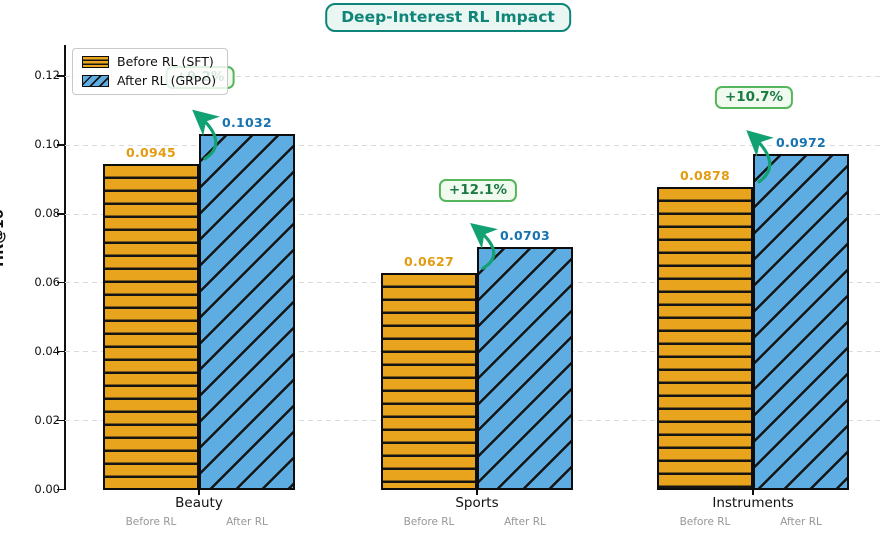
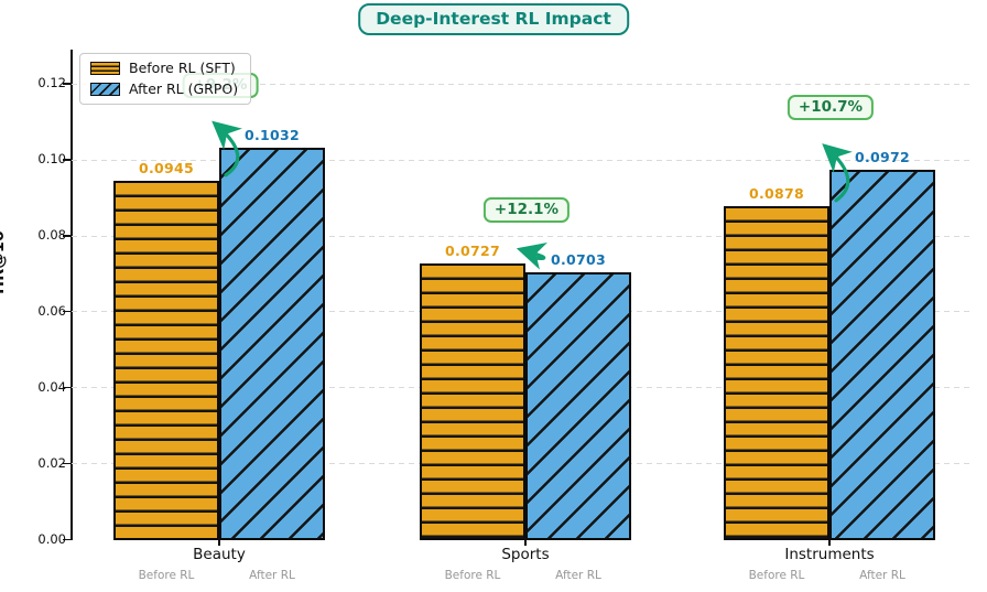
Before RL (SFT)/Sports: 0.0627 -> 0.0727
